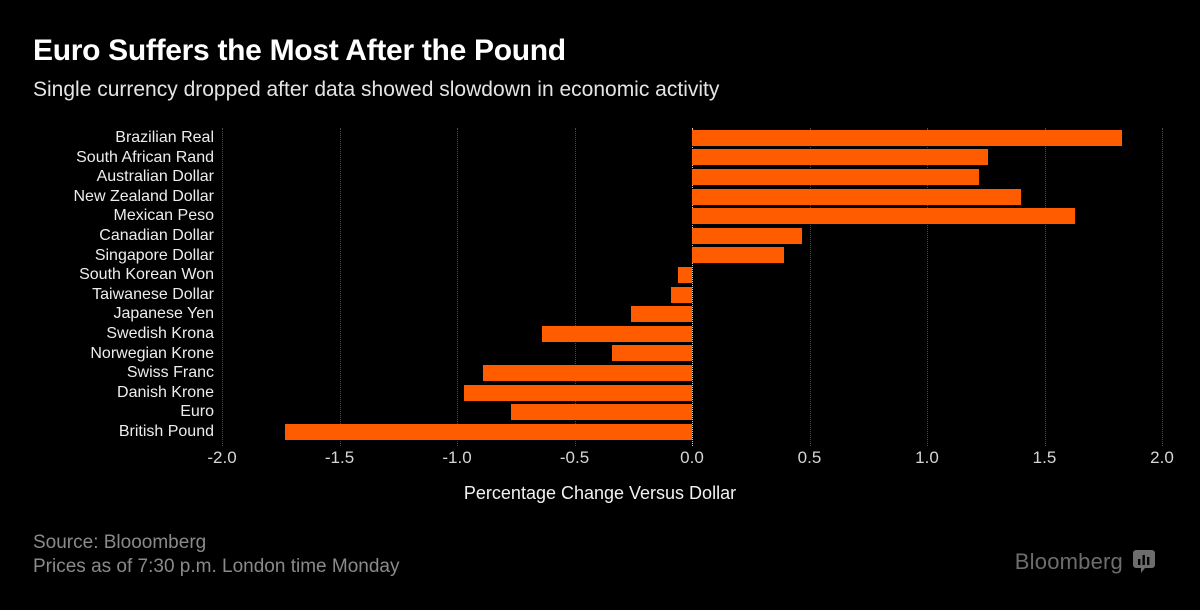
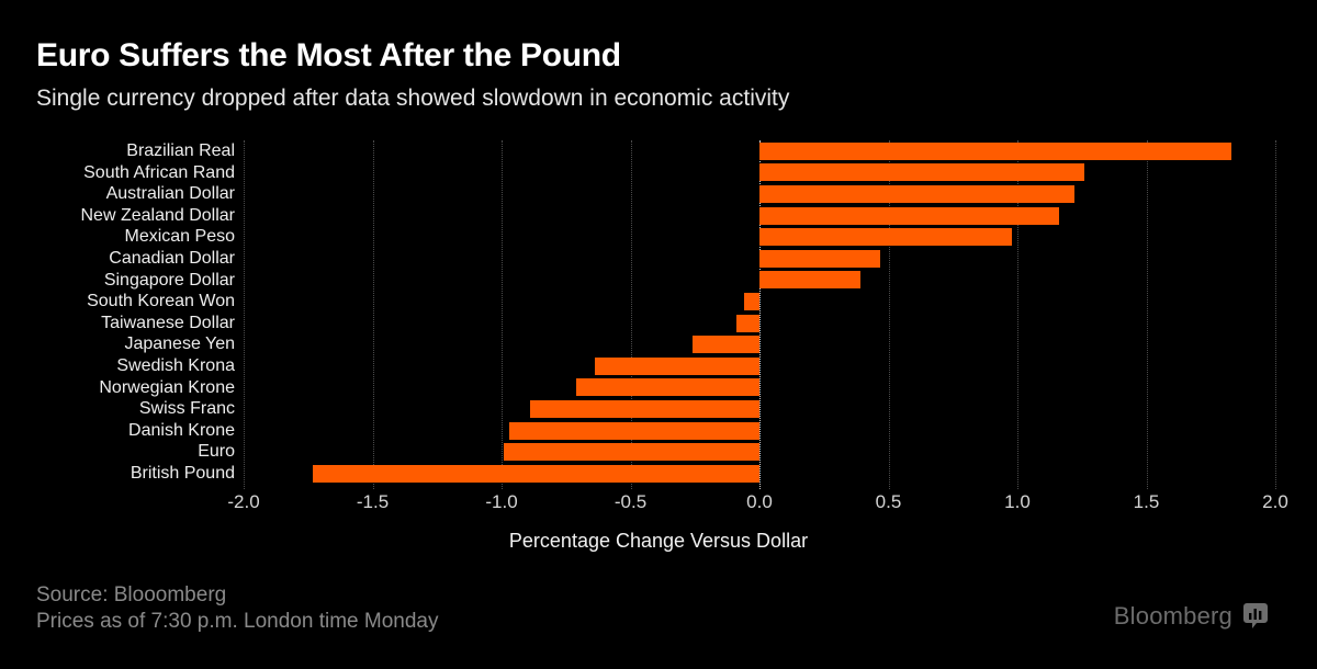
New Zealand Dollar: 1.40 -> 1.16
Mexican Peso: 1.63 -> 0.98
Norwegian Krone: -0.34 -> -0.71
Euro: -0.77 -> -0.99
